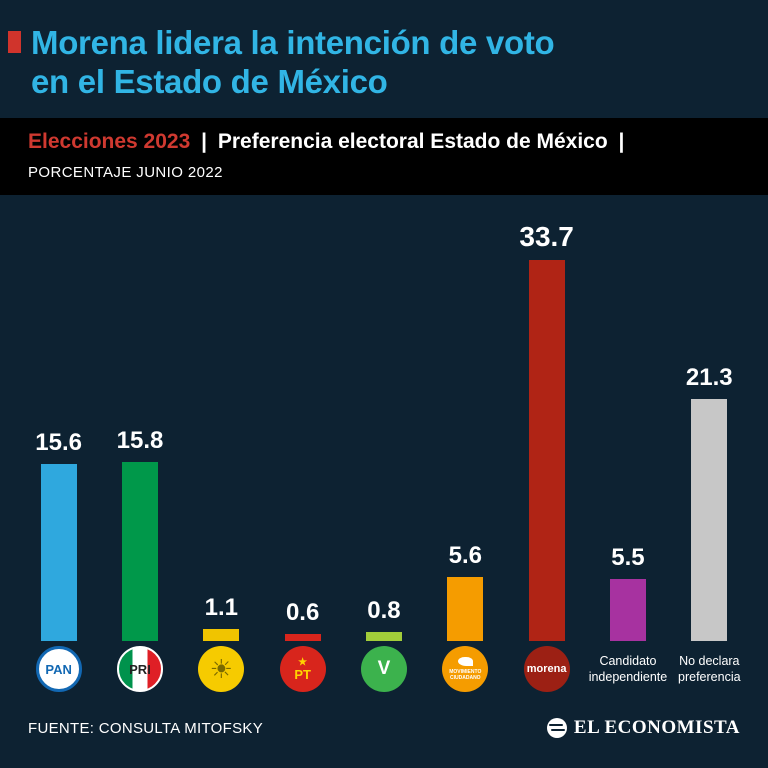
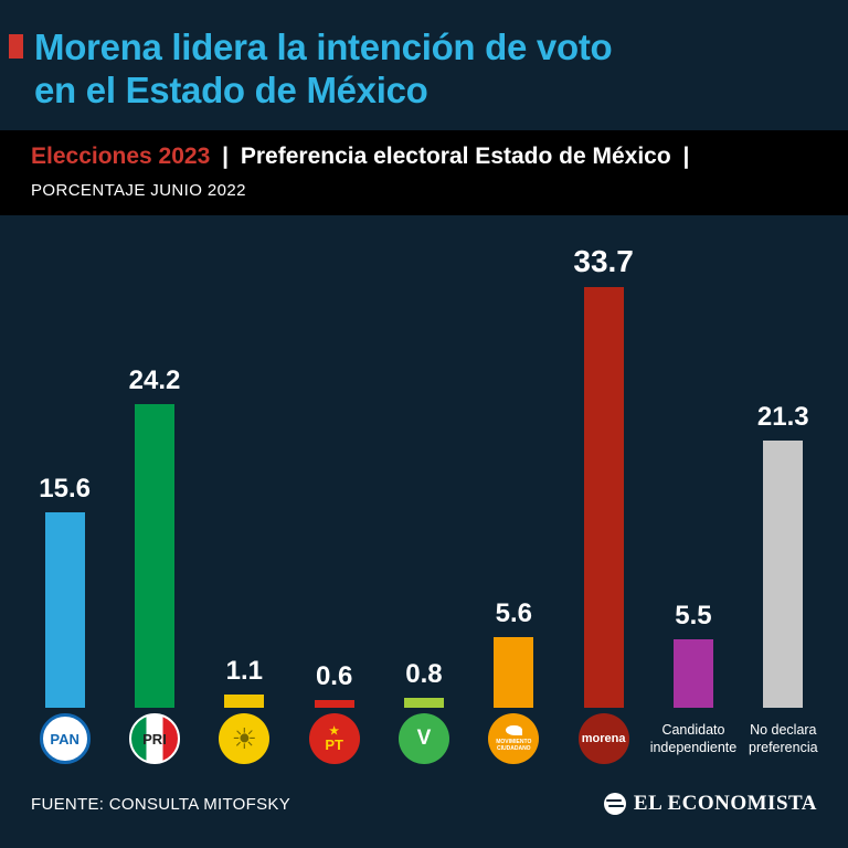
PRI: 15.8 -> 24.2
